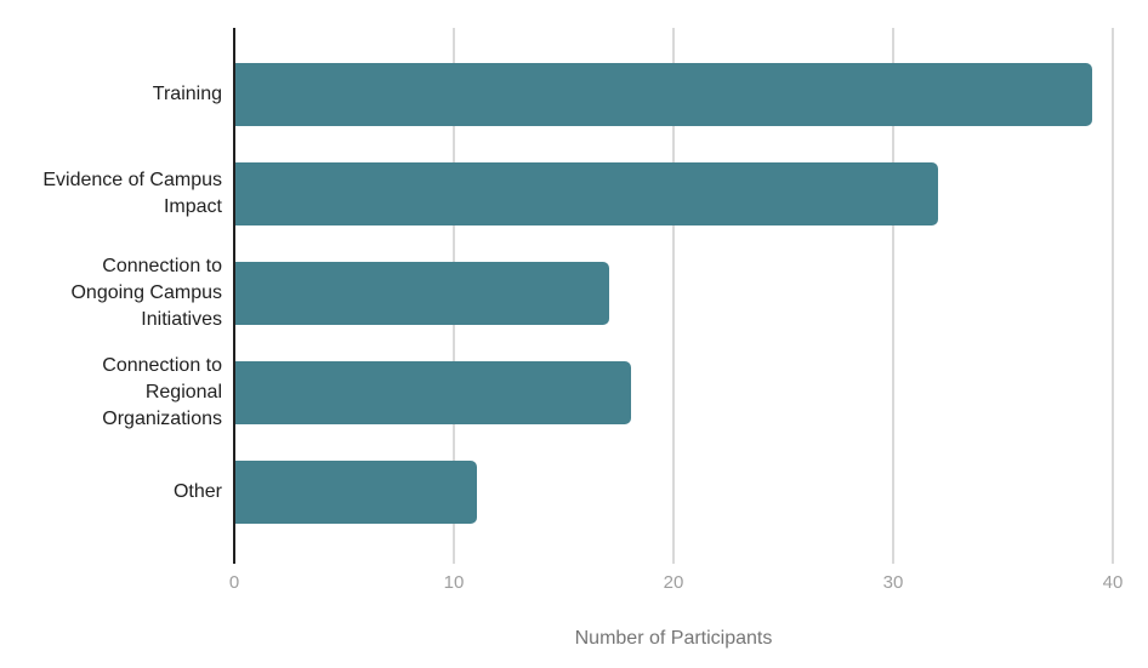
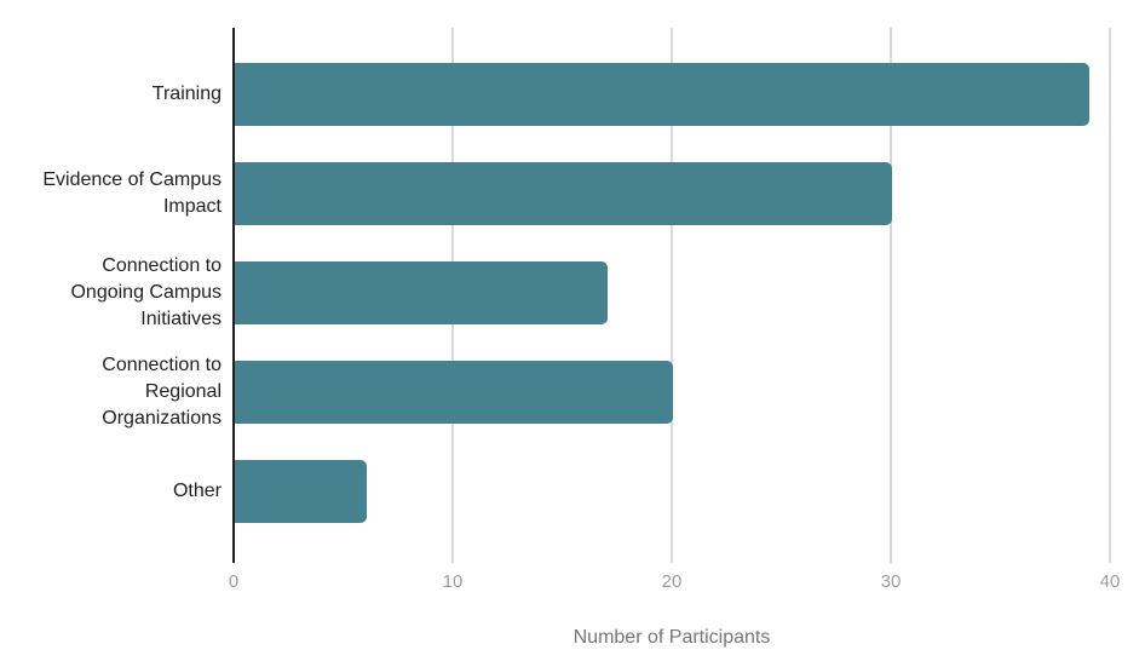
Evidence of Campus Impact: 32 -> 30
Connection to Regional Organizations: 18 -> 20
Other: 11 -> 6
